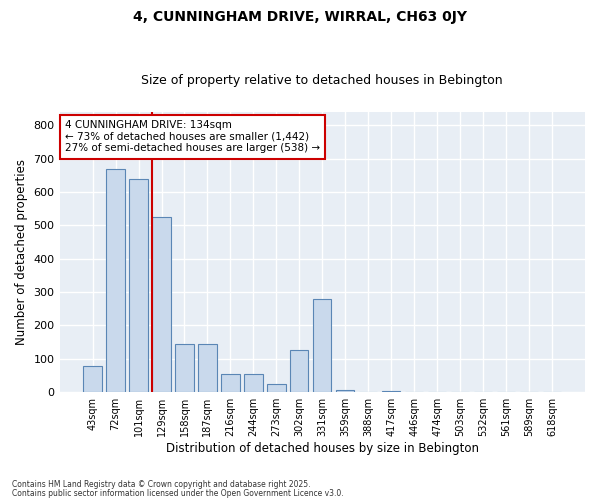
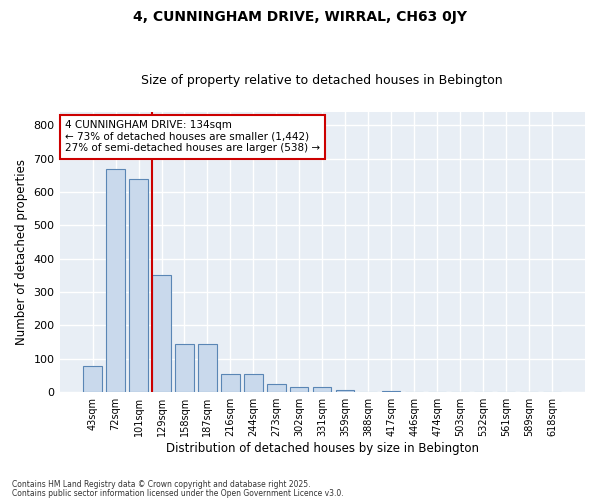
129sqm: 525 -> 350
302sqm: 125 -> 15
331sqm: 280 -> 15
